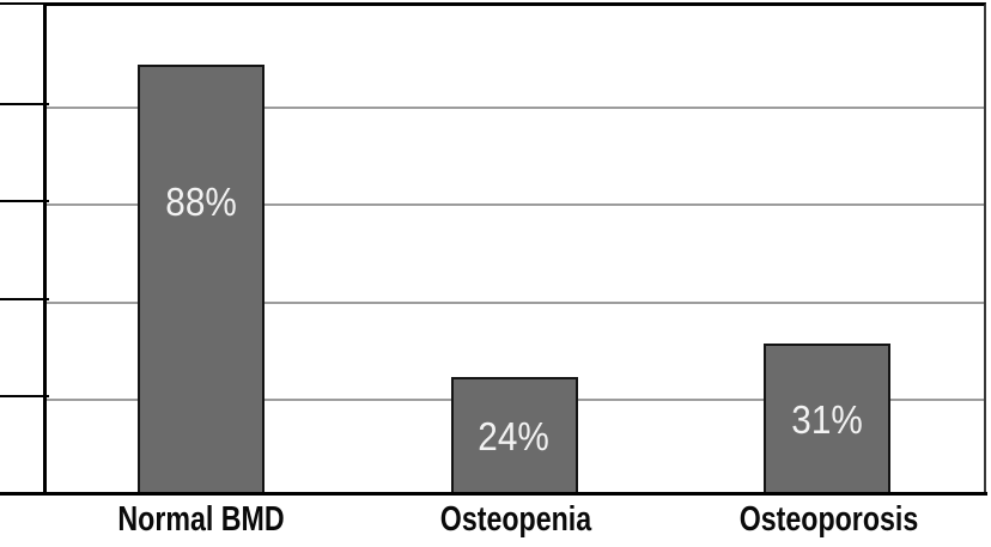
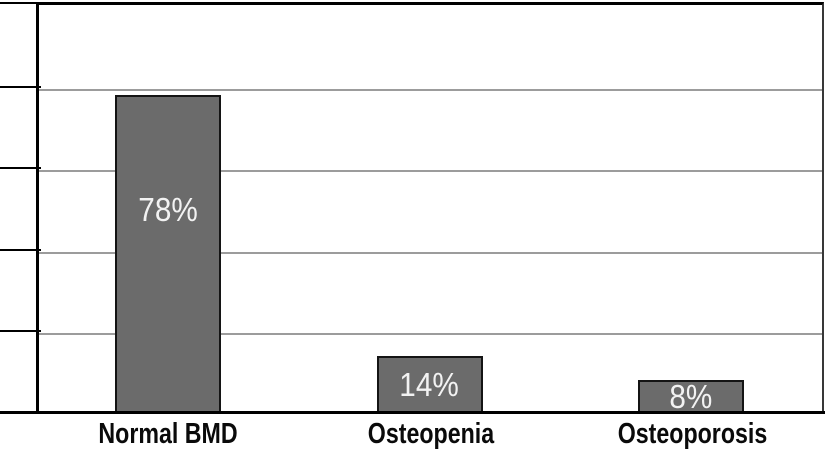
Normal BMD: 88% -> 78%
Osteopenia: 24% -> 14%
Osteoporosis: 31% -> 8%
